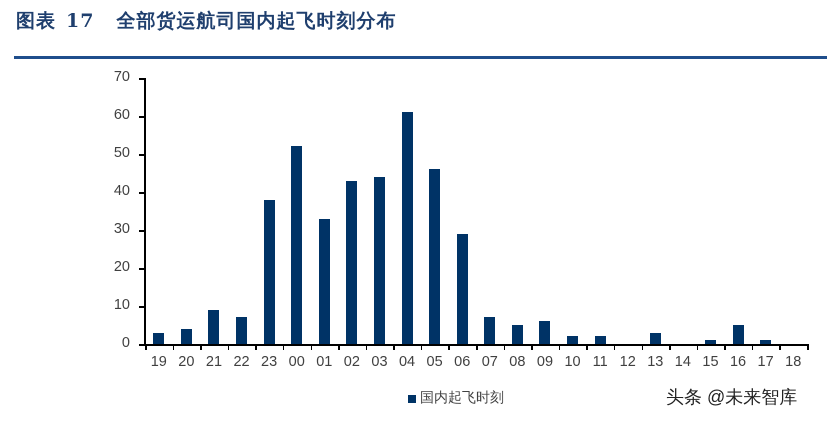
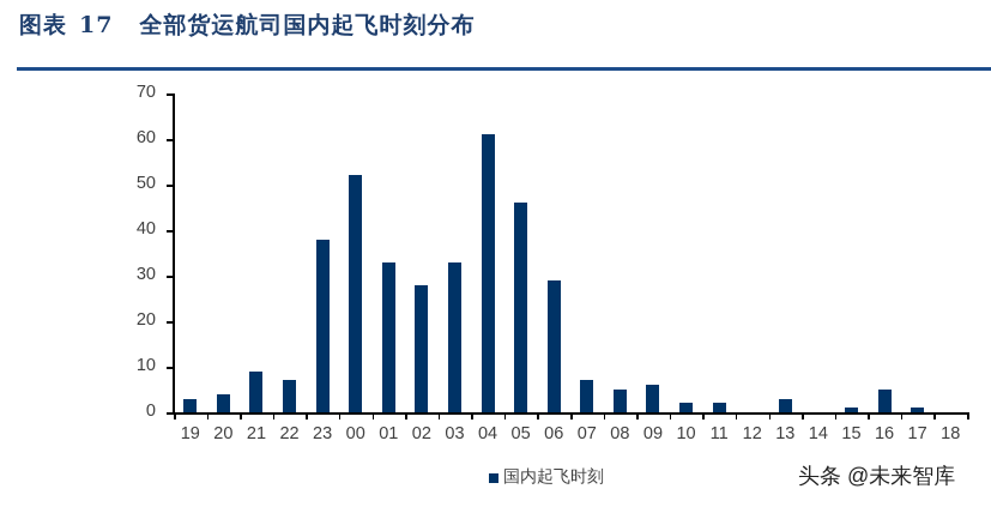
02: 43 -> 28
03: 44 -> 33
